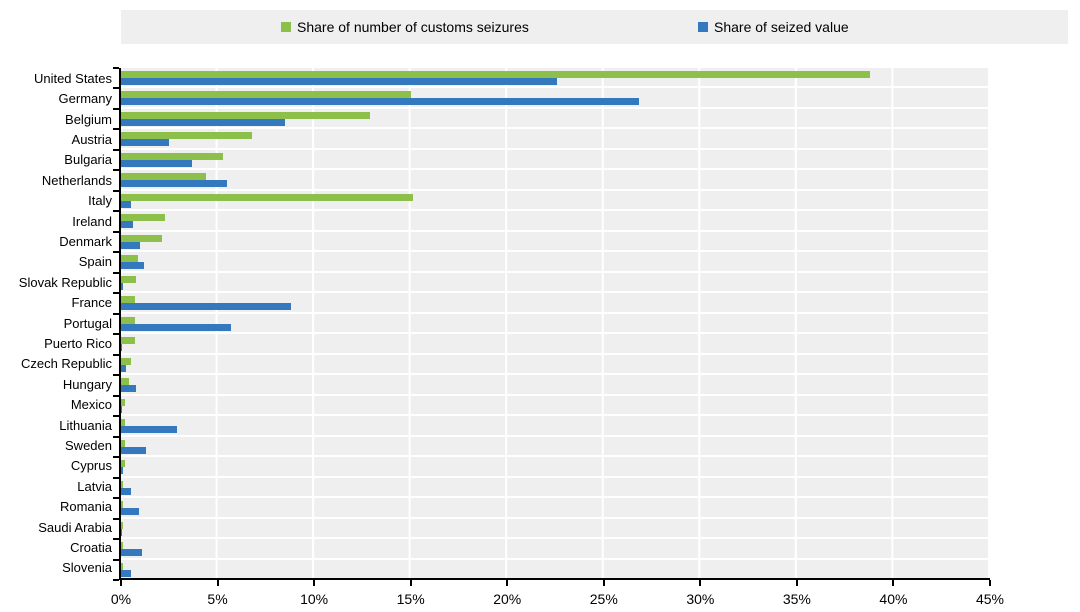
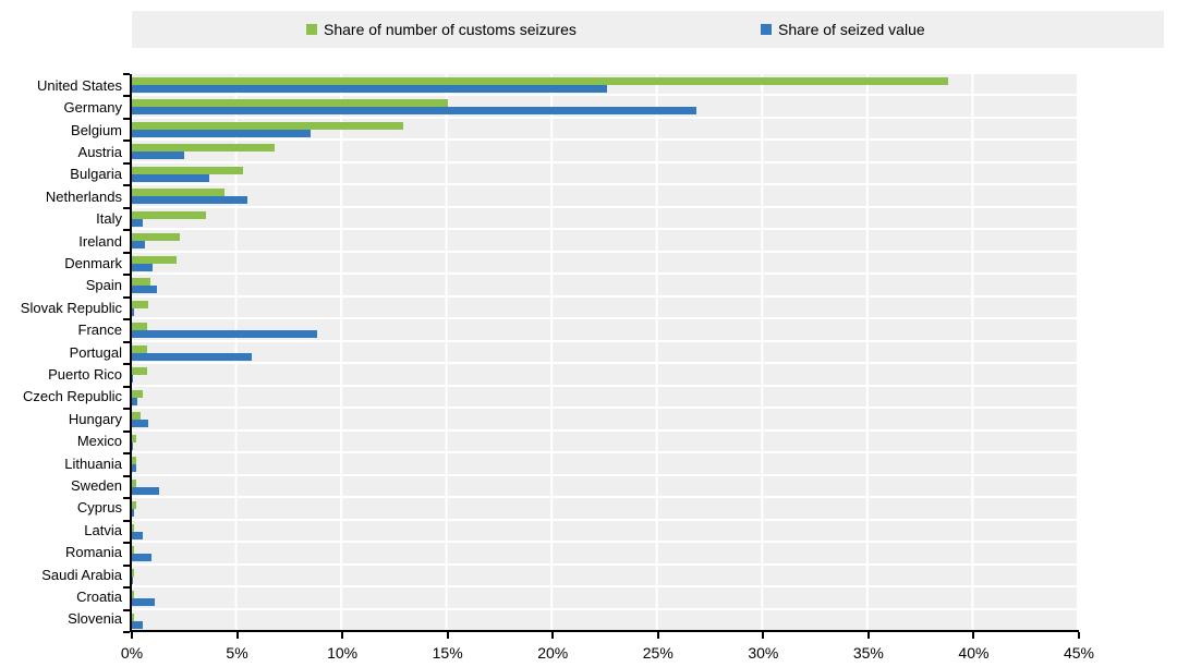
Share of number of customs seizures/Italy: 15.1% -> 3.5%
Share of seized value/Lithuania: 2.9% -> 0.2%
